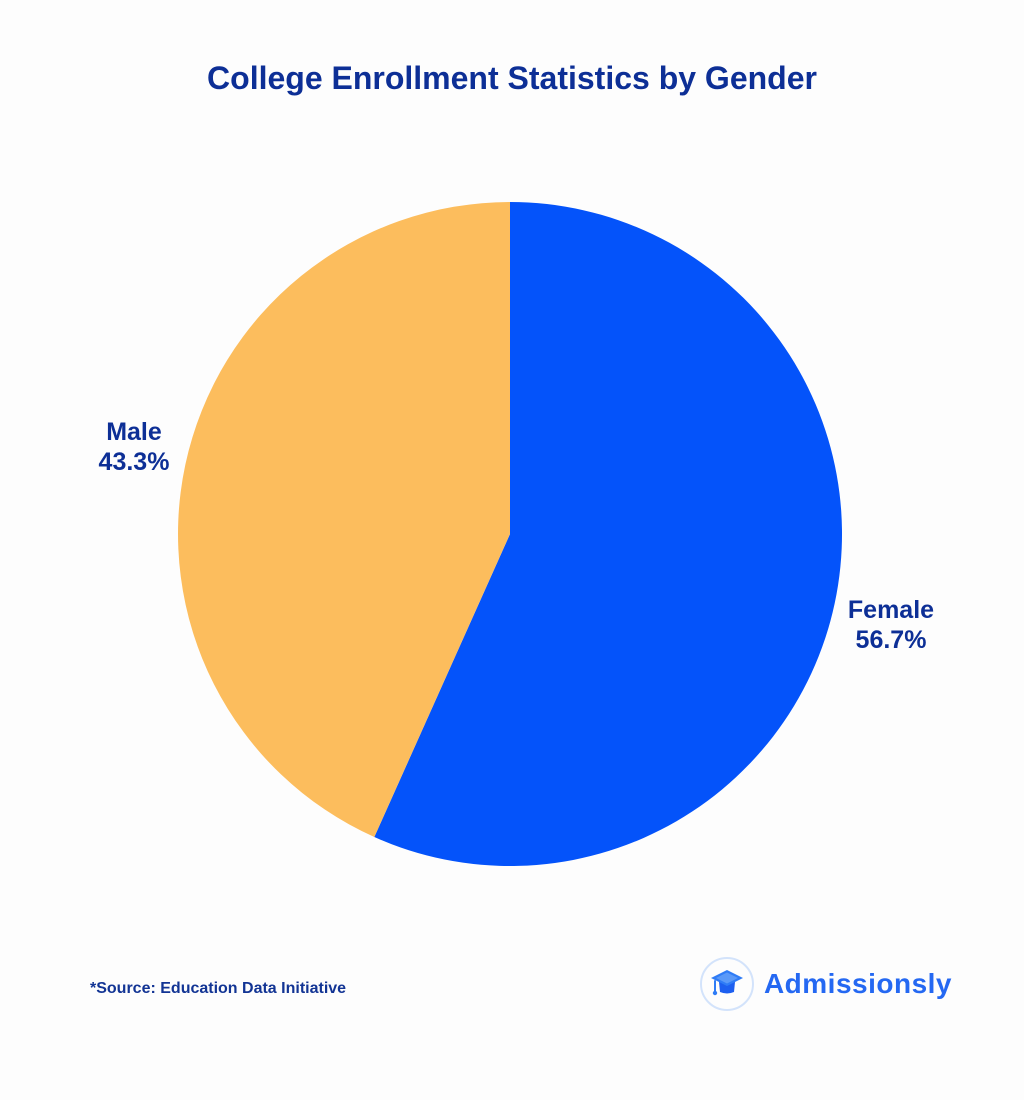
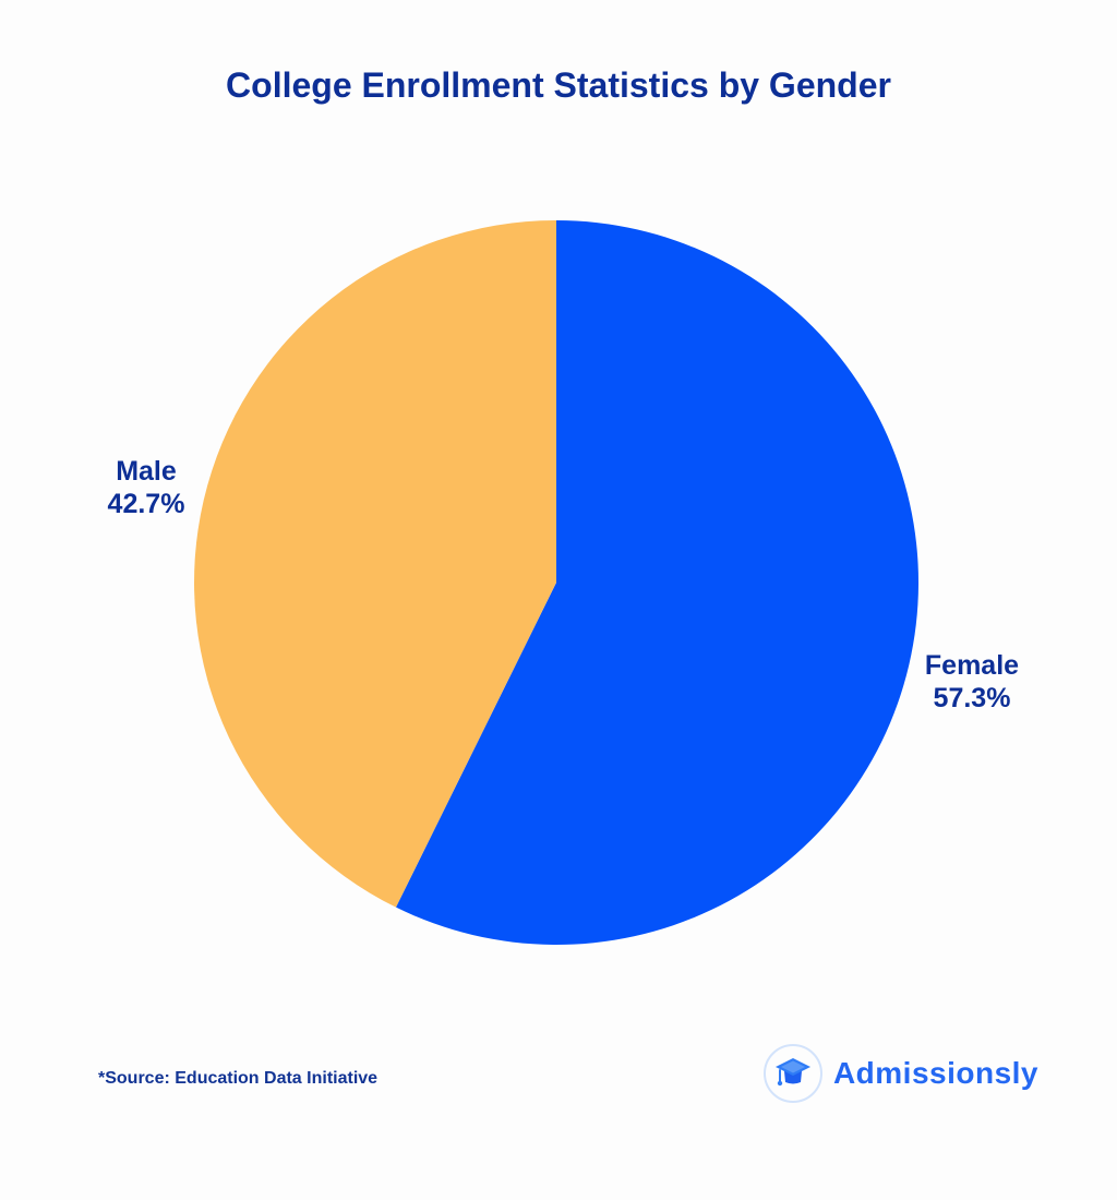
Female: 56.7% -> 57.3%
Male: 43.3% -> 42.7%
